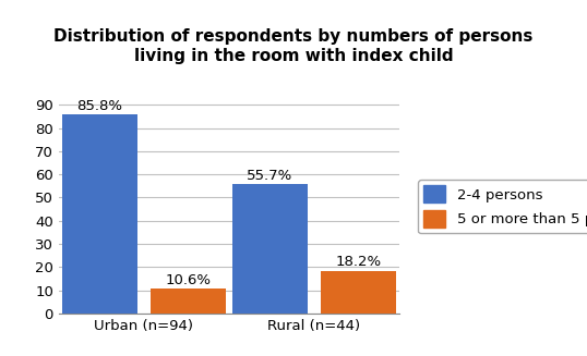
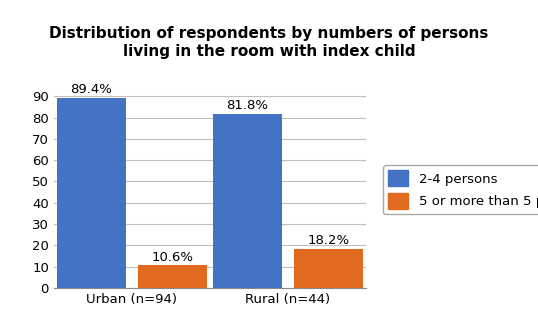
2-4 persons/Urban (n=94): 85.8% -> 89.4%
2-4 persons/Rural (n=44): 55.7% -> 81.8%
